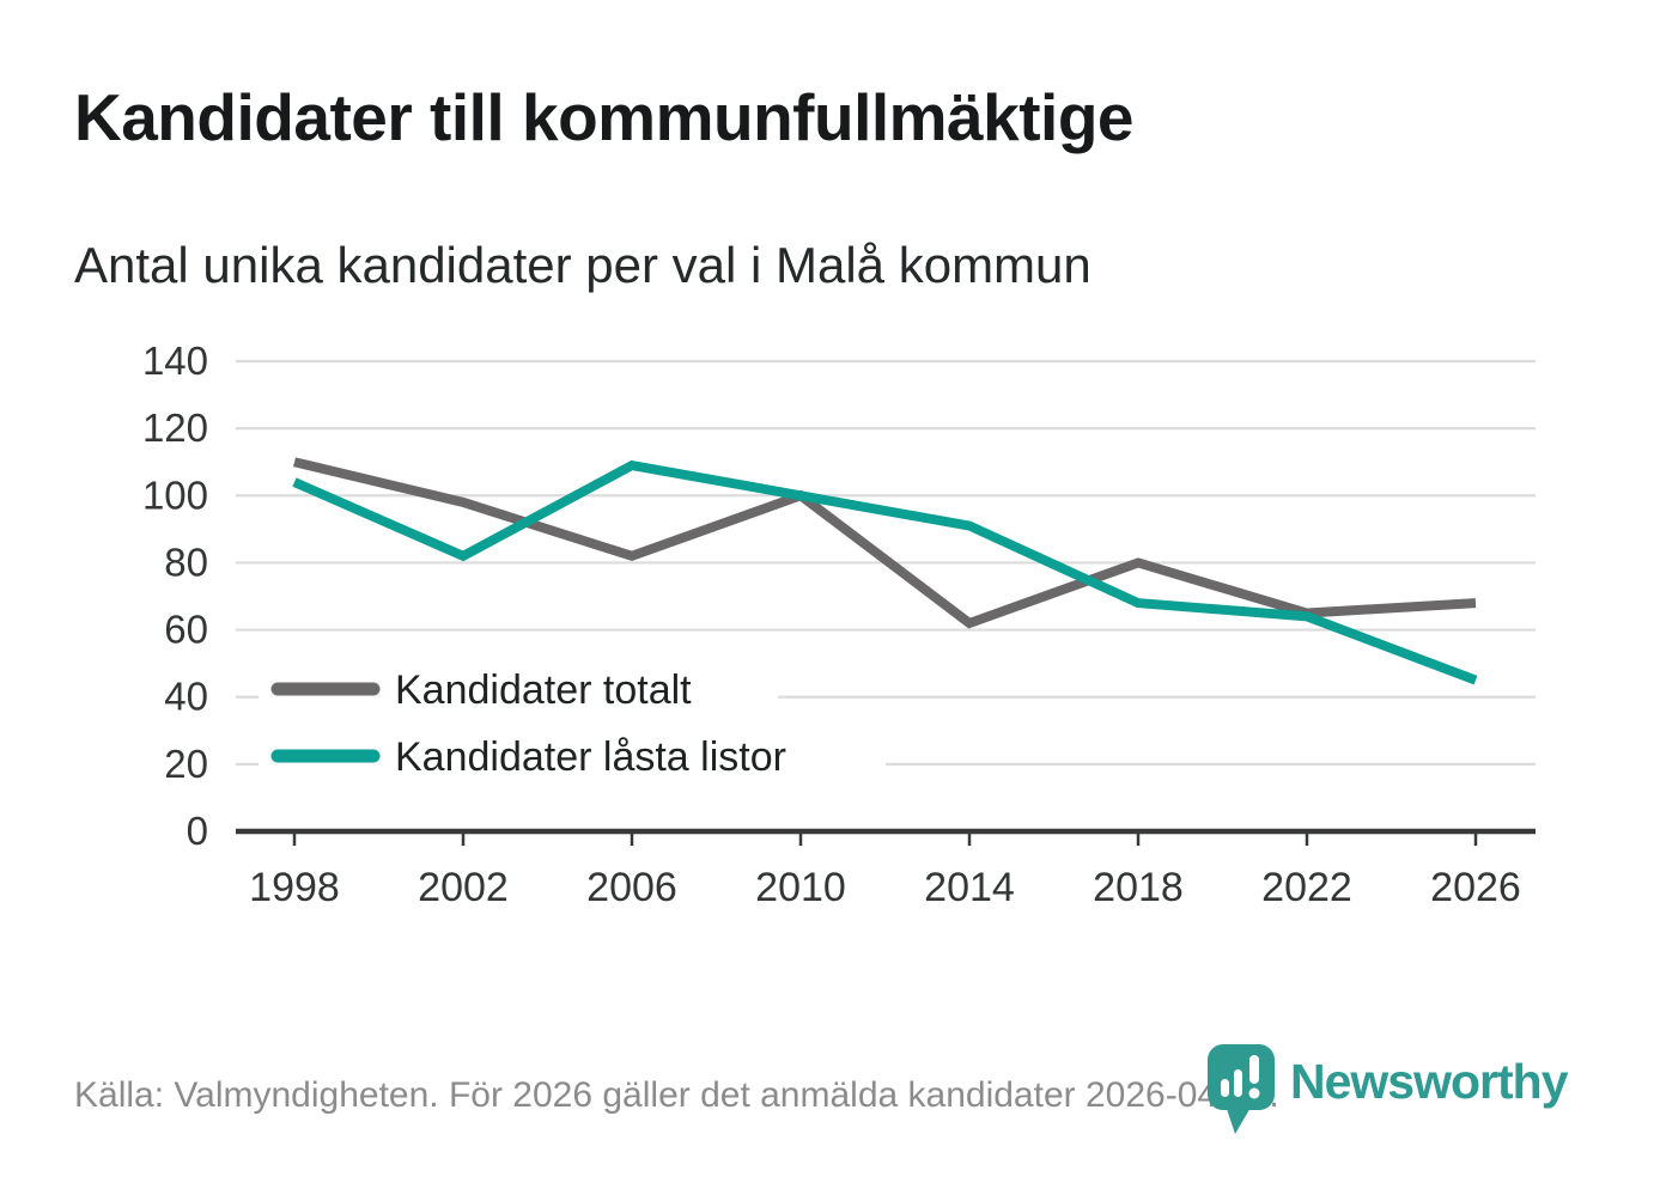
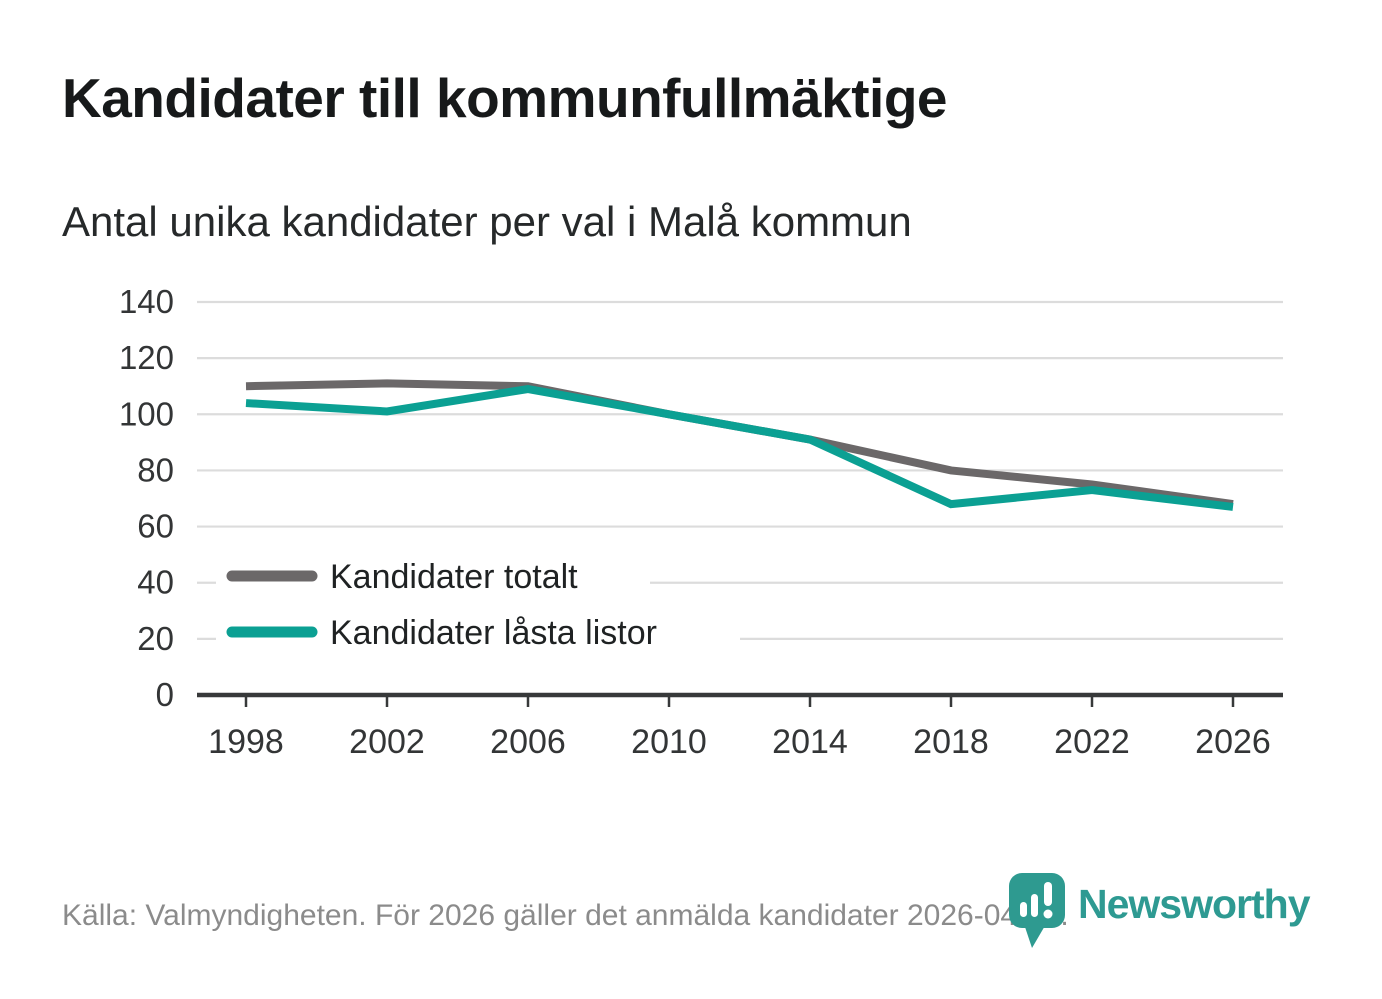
Kandidater totalt/2002: 98 -> 111
Kandidater låsta listor/2002: 82 -> 101
Kandidater totalt/2006: 82 -> 110
Kandidater totalt/2014: 62 -> 91
Kandidater totalt/2022: 65 -> 75
Kandidater låsta listor/2022: 64 -> 73
Kandidater låsta listor/2026: 45 -> 67
